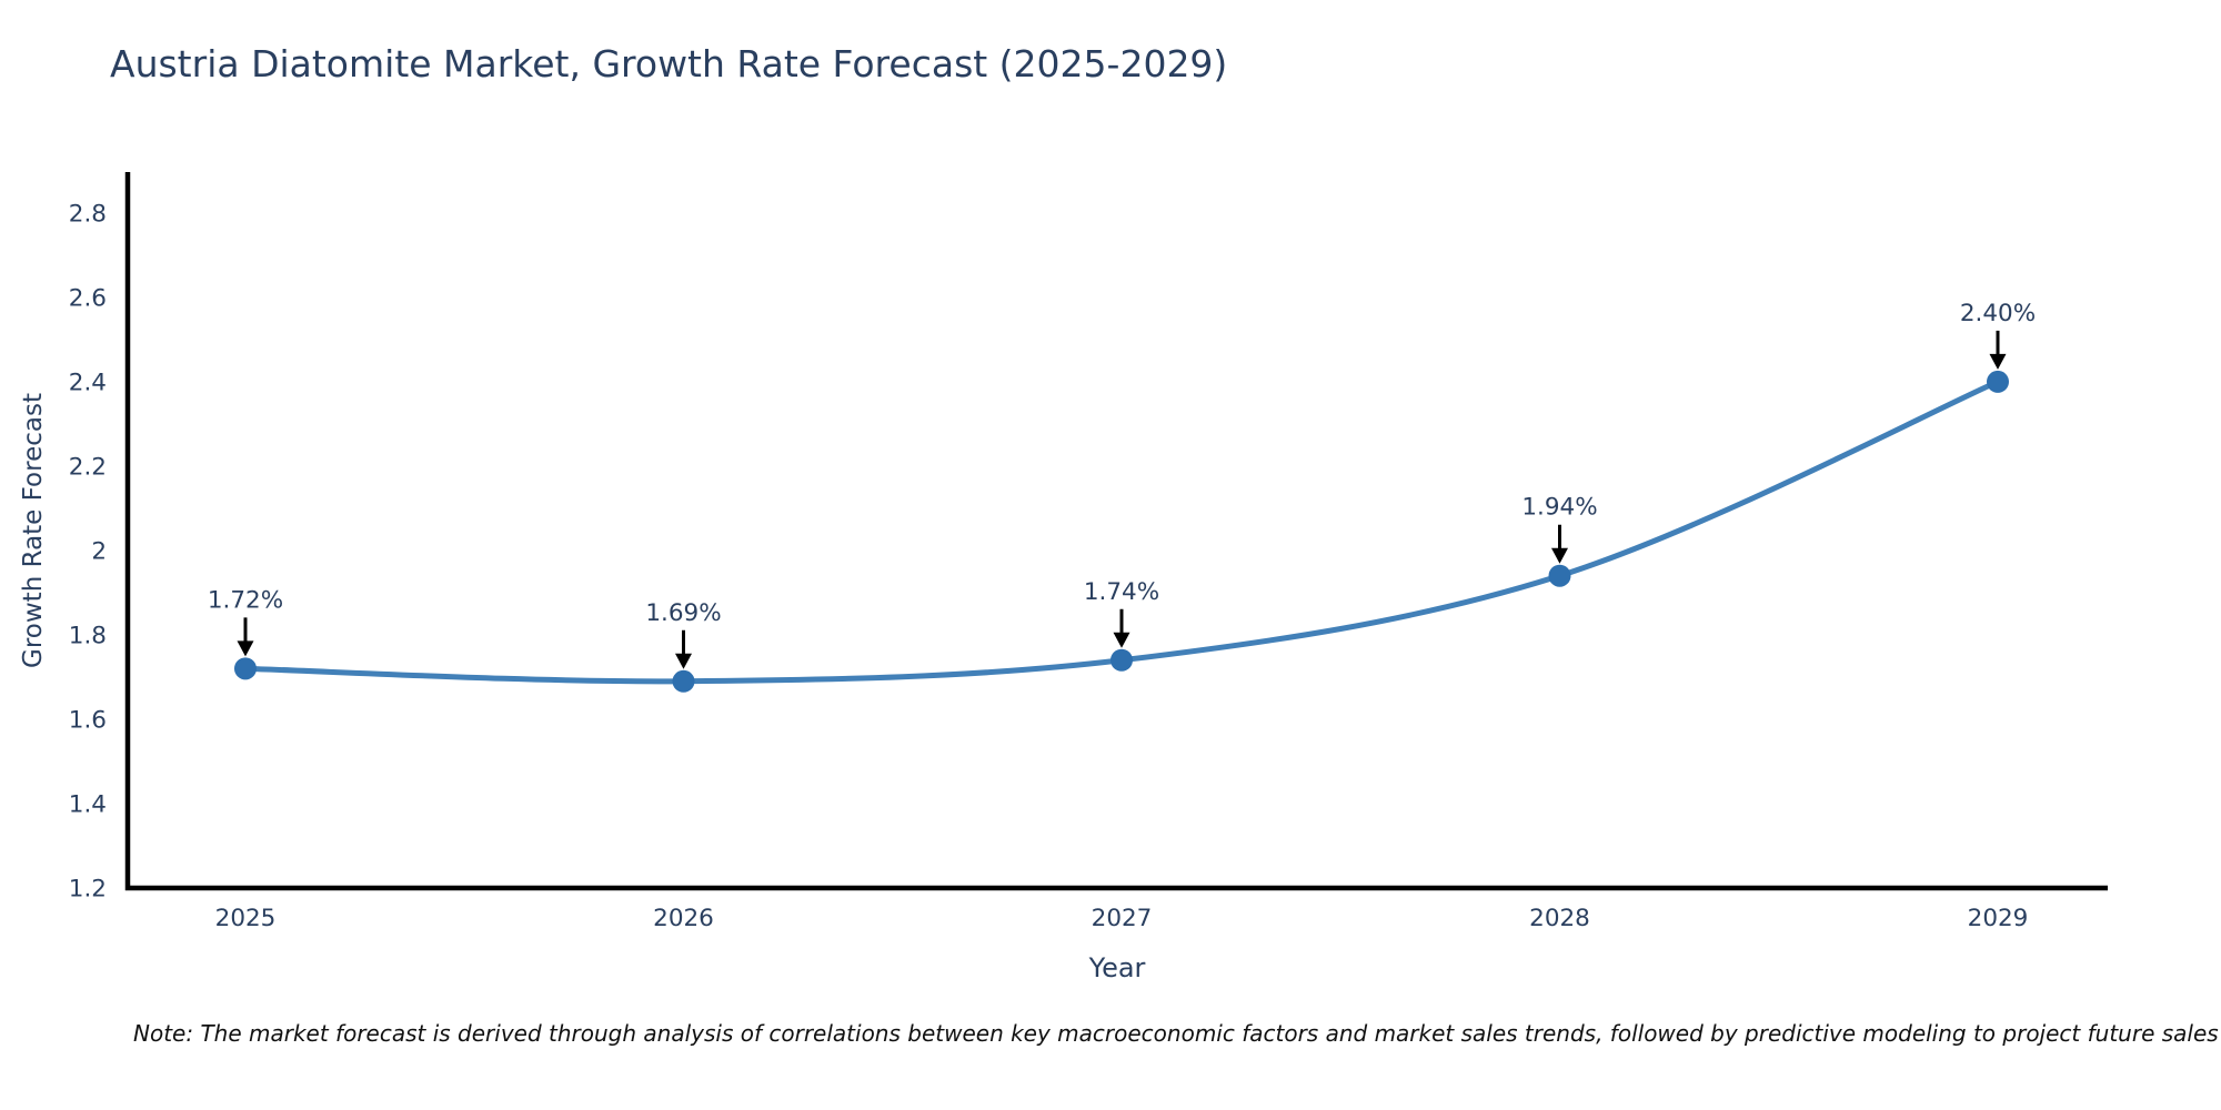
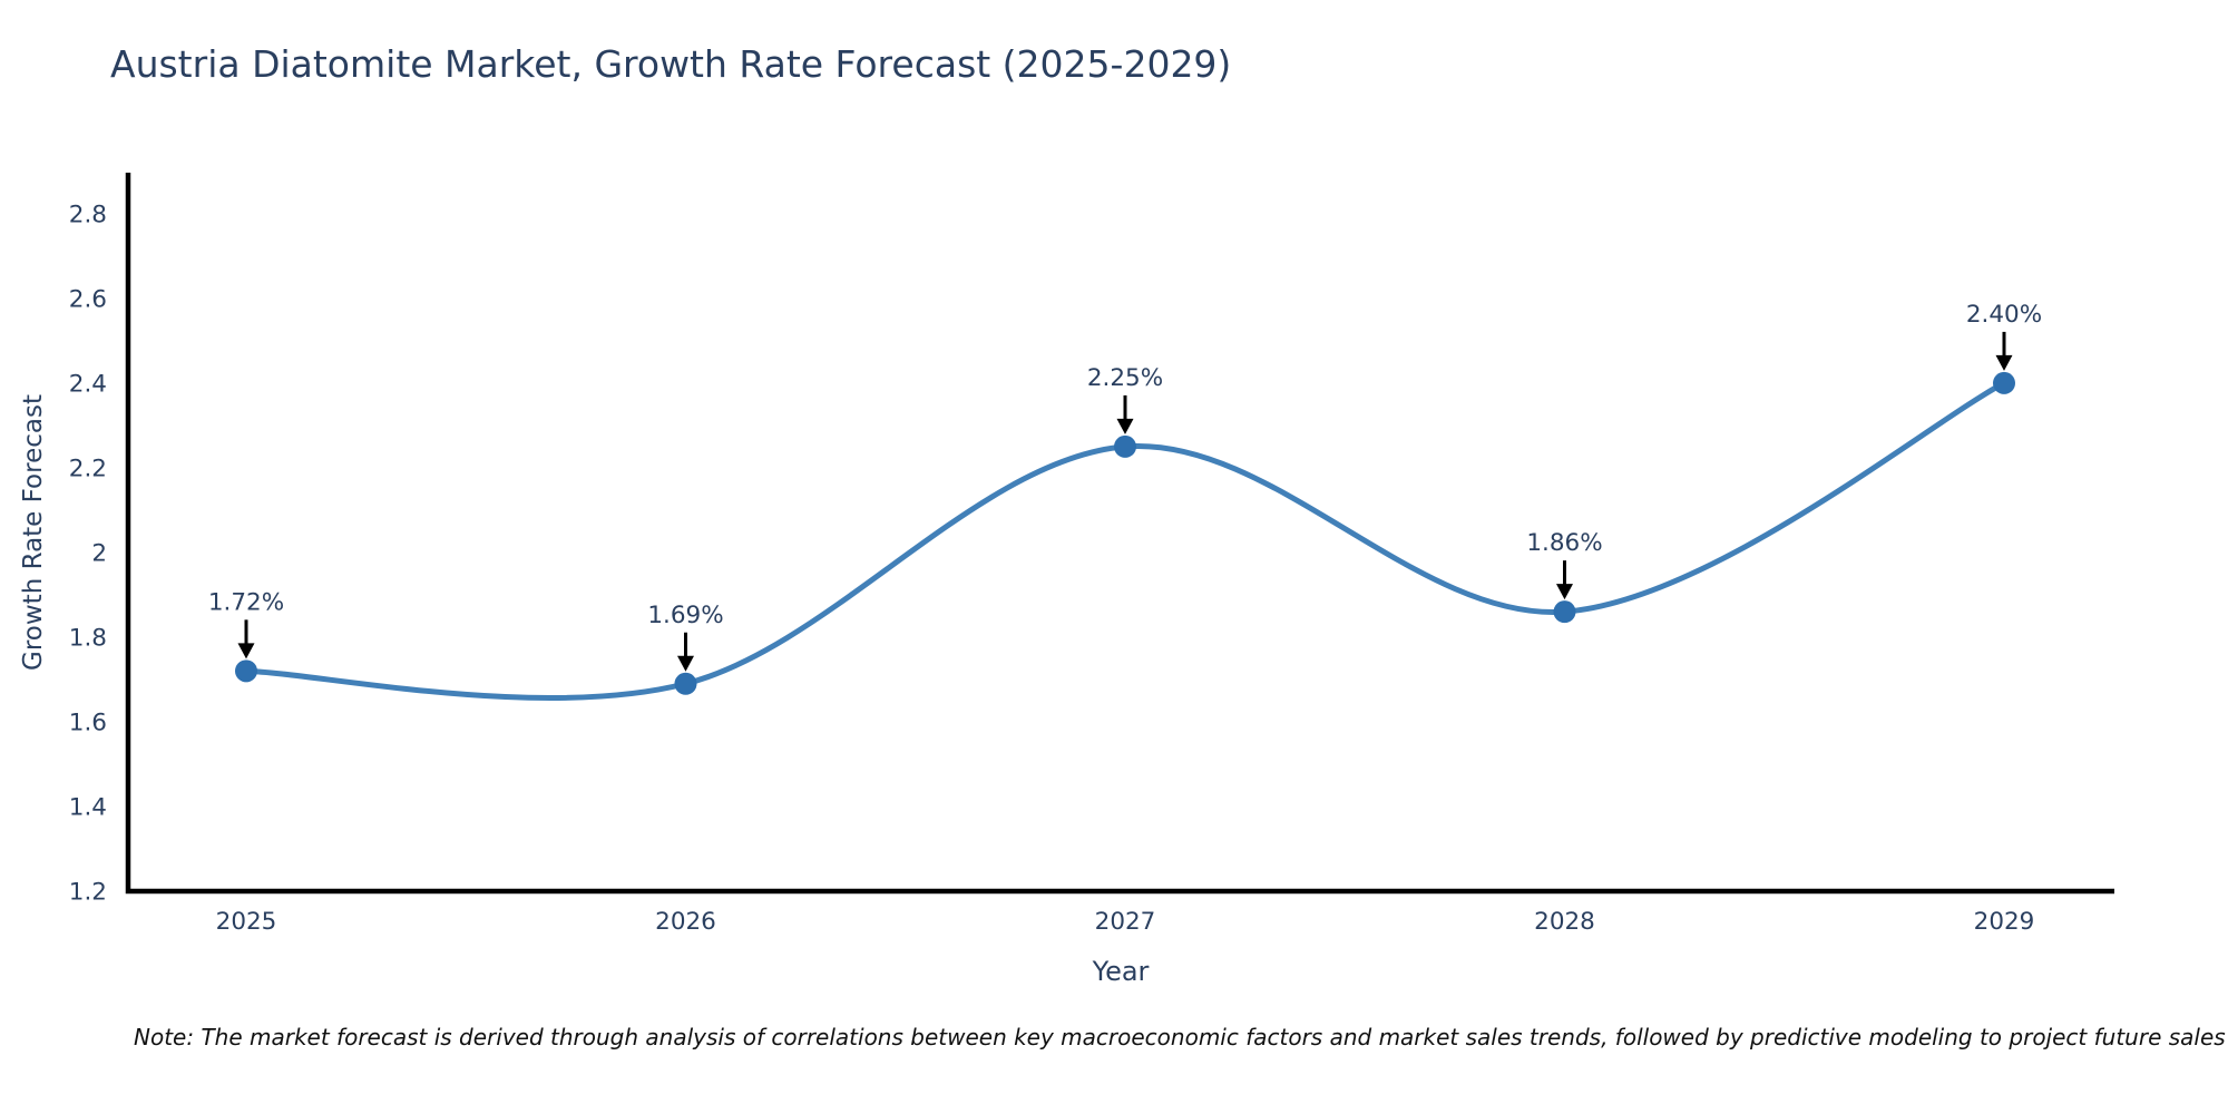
2027: 1.74% -> 2.25%
2028: 1.94% -> 1.86%
